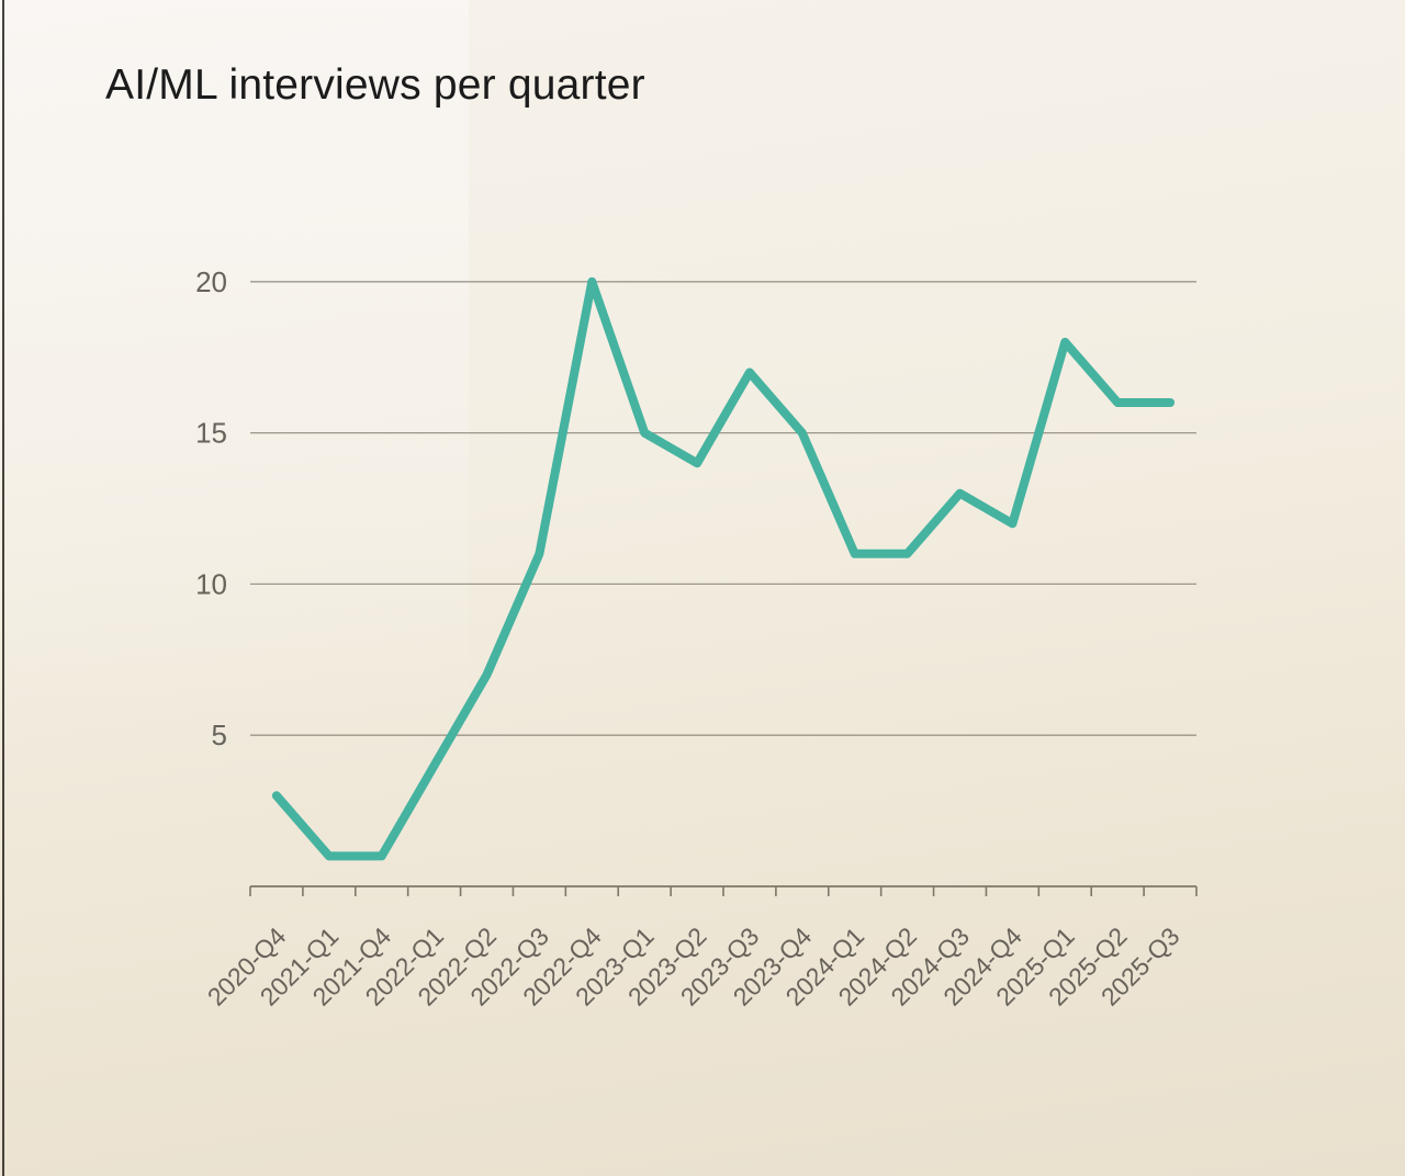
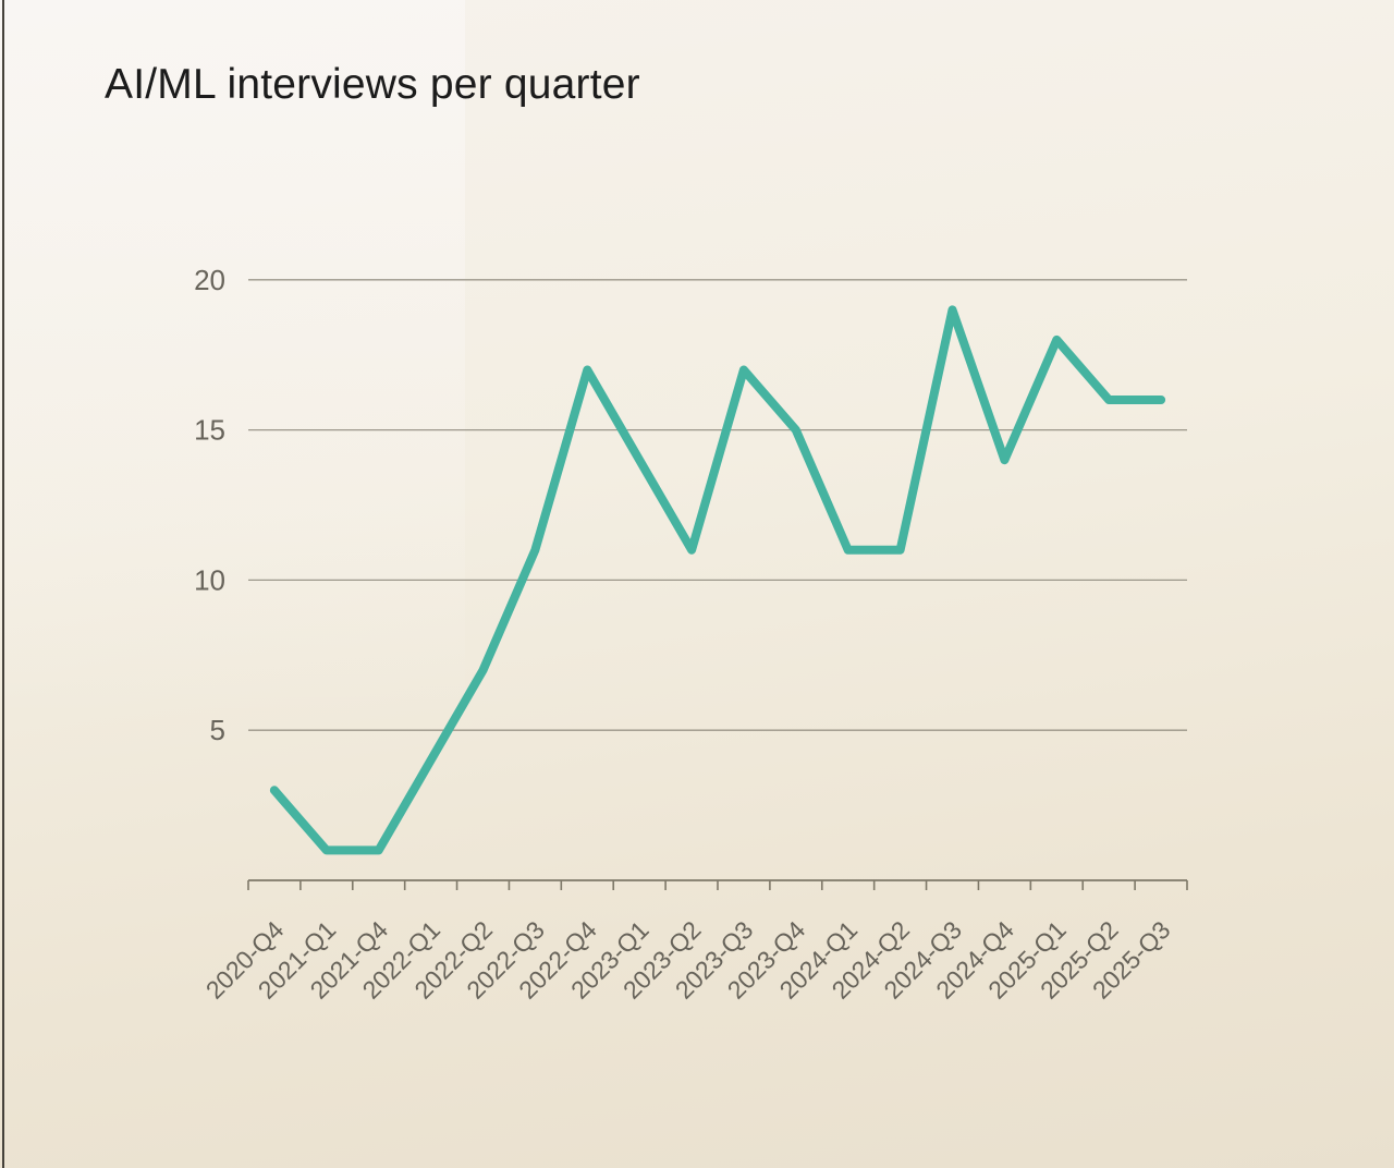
2022-Q4: 20 -> 17
2023-Q1: 15 -> 14
2023-Q2: 14 -> 11
2024-Q3: 13 -> 19
2024-Q4: 12 -> 14
